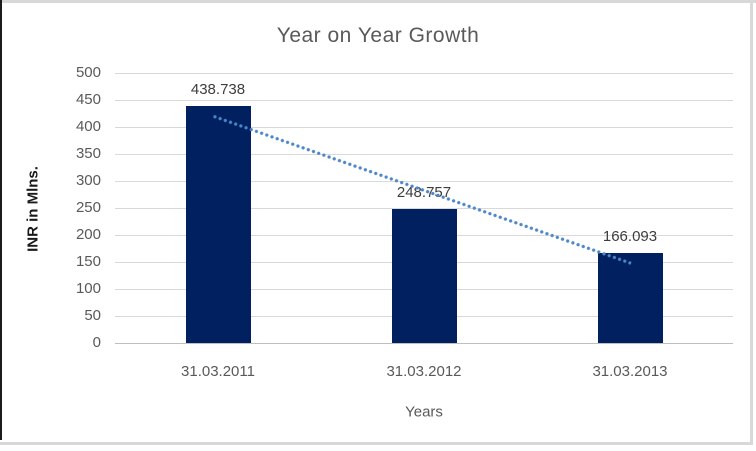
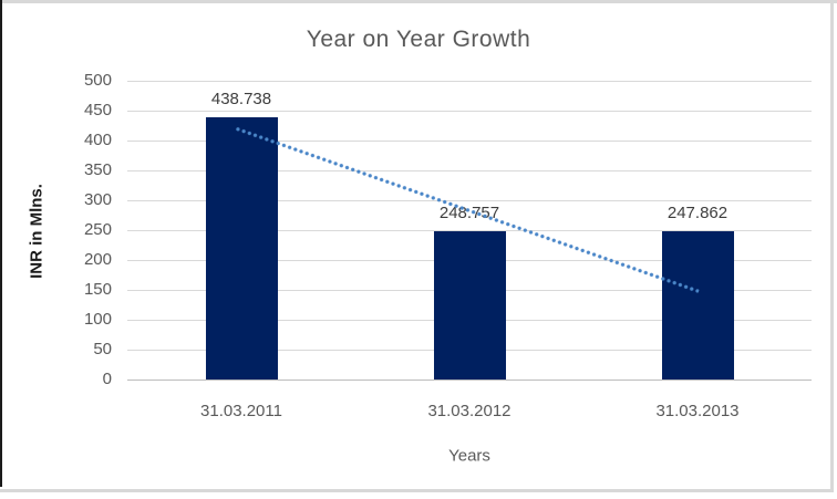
31.03.2013: 166.093 -> 247.862
